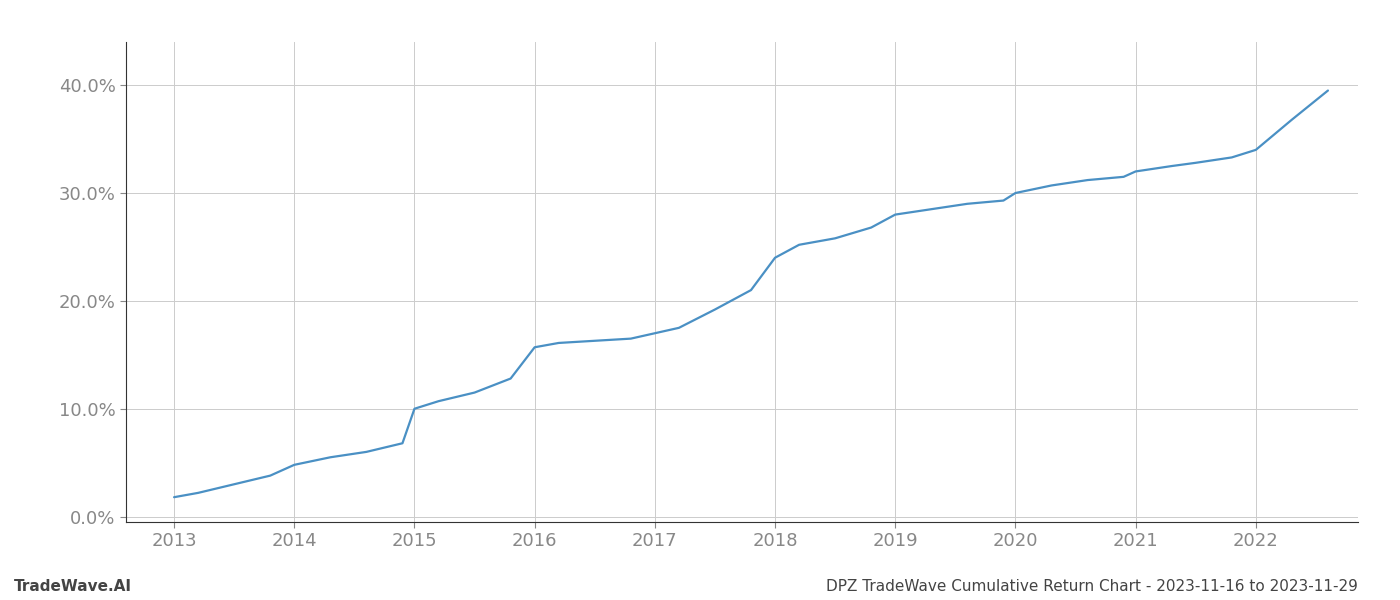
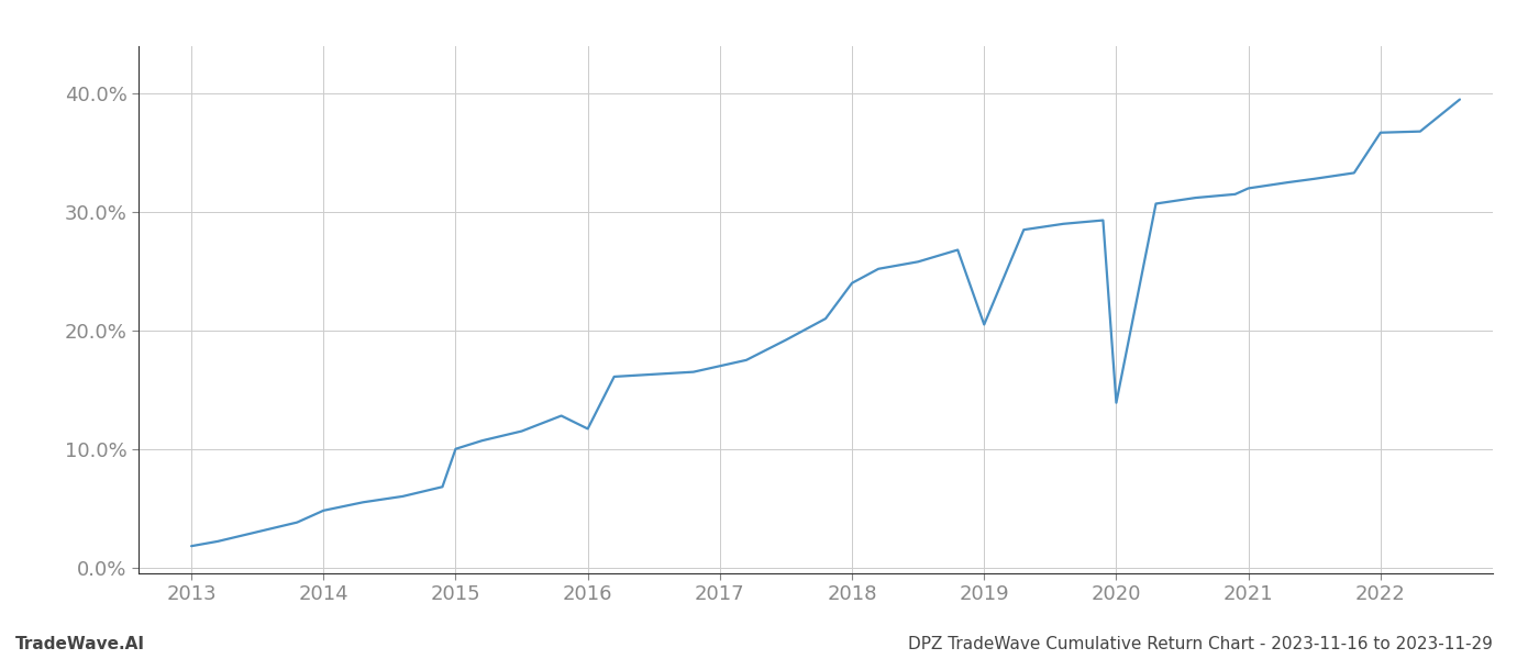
2016: 15.7% -> 11.7%
2019: 28.0% -> 20.5%
2020: 30.0% -> 13.9%
2022: 34.0% -> 36.7%
